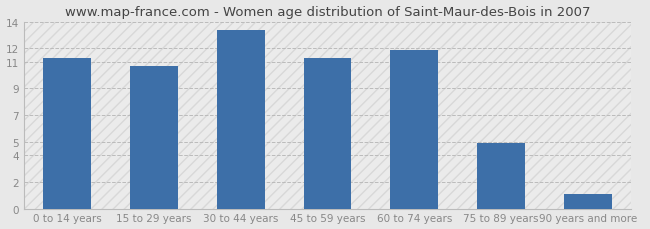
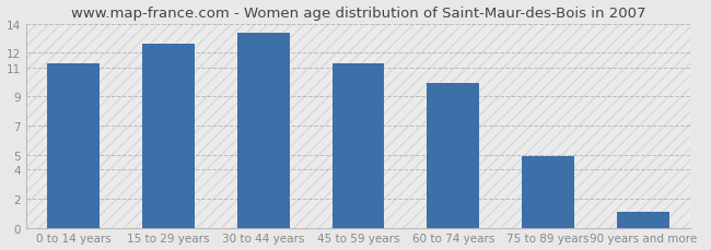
15 to 29 years: 10.7 -> 12.6
60 to 74 years: 11.9 -> 9.9
